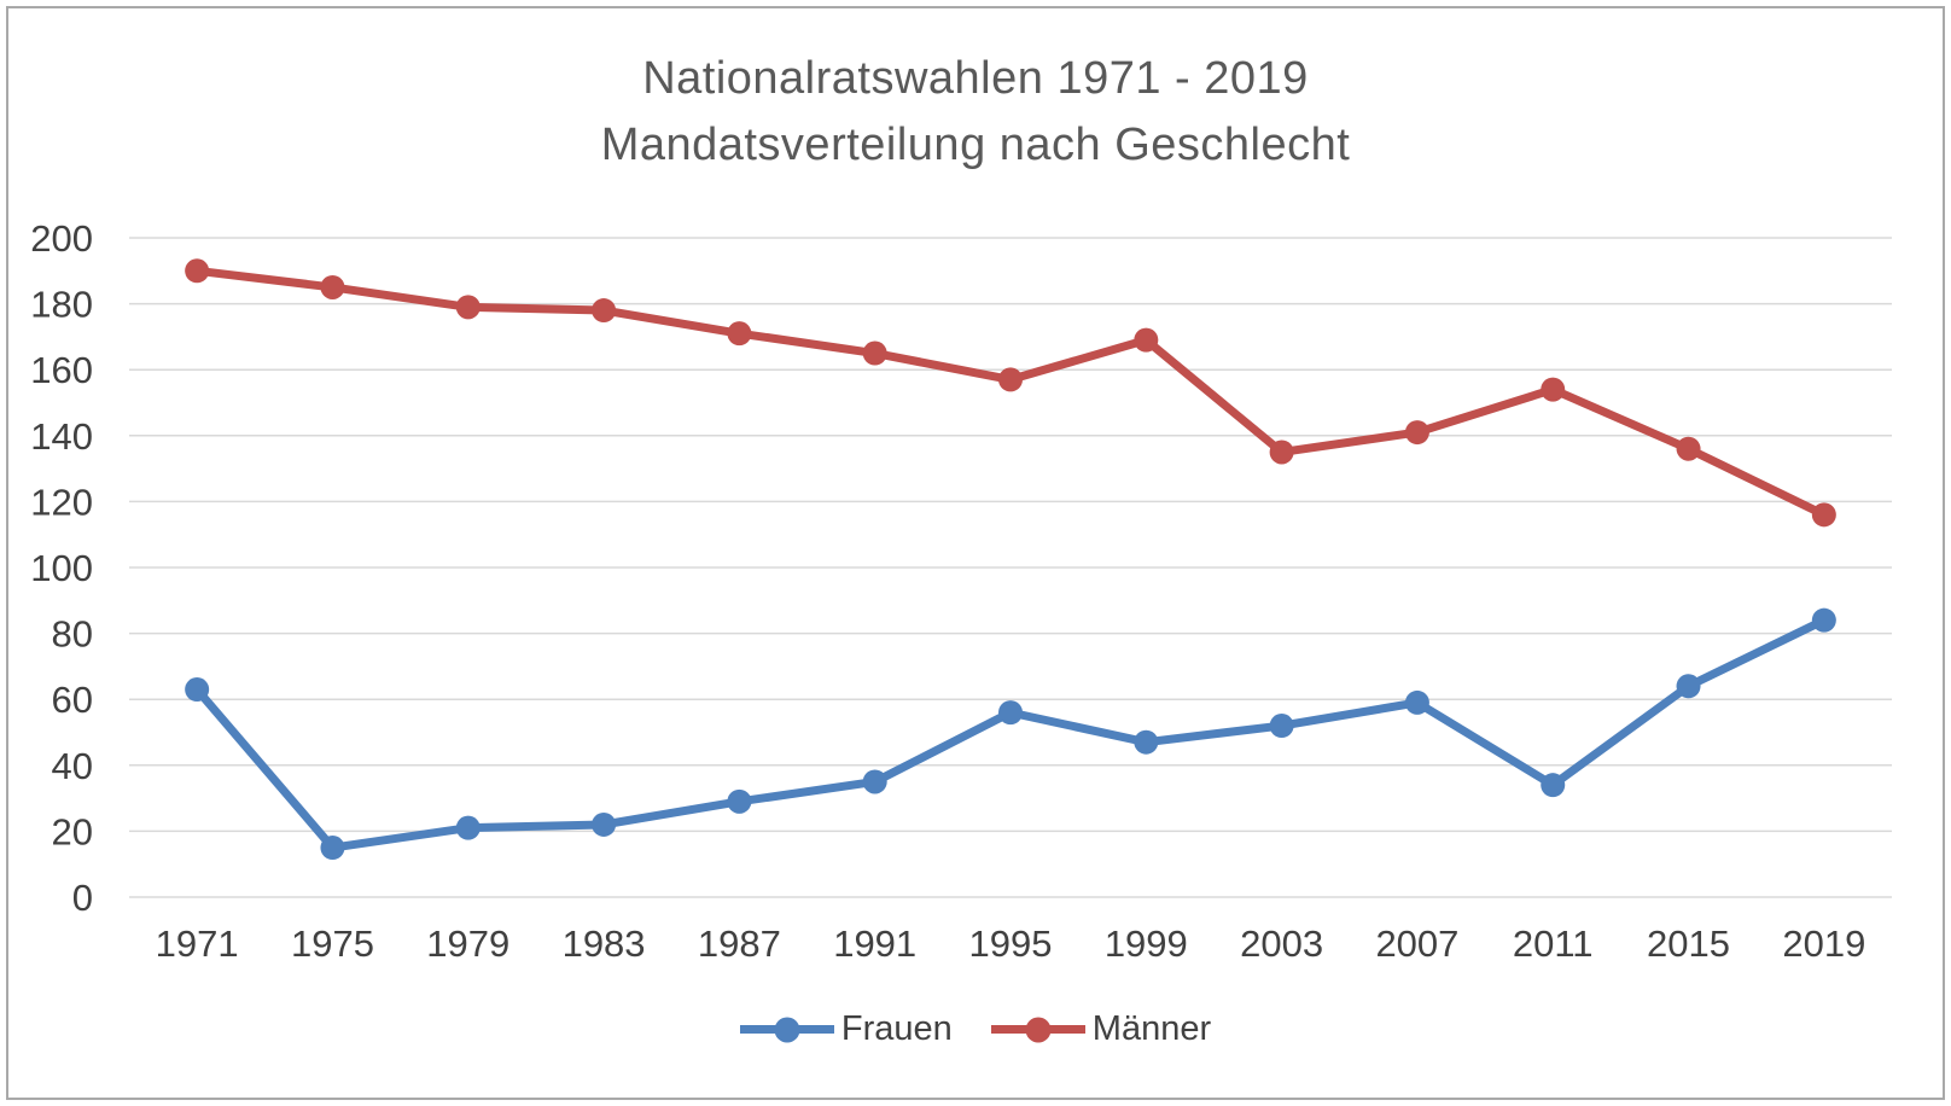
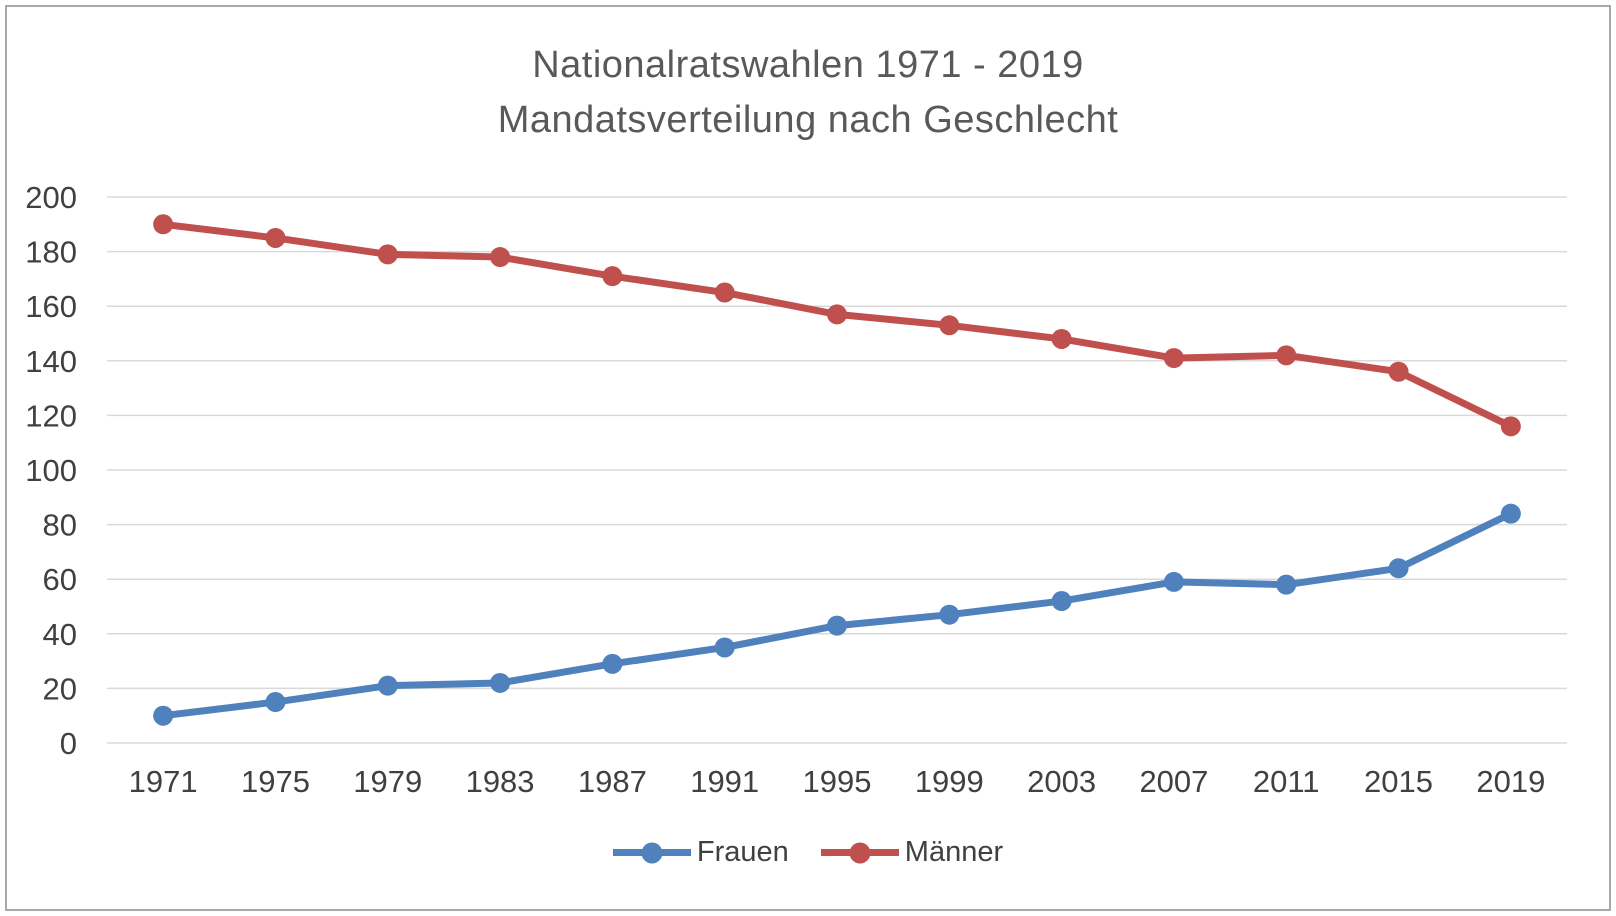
Frauen/1971: 63 -> 10
Frauen/1995: 56 -> 43
Männer/1999: 169 -> 153
Männer/2003: 135 -> 148
Frauen/2011: 34 -> 58
Männer/2011: 154 -> 142
